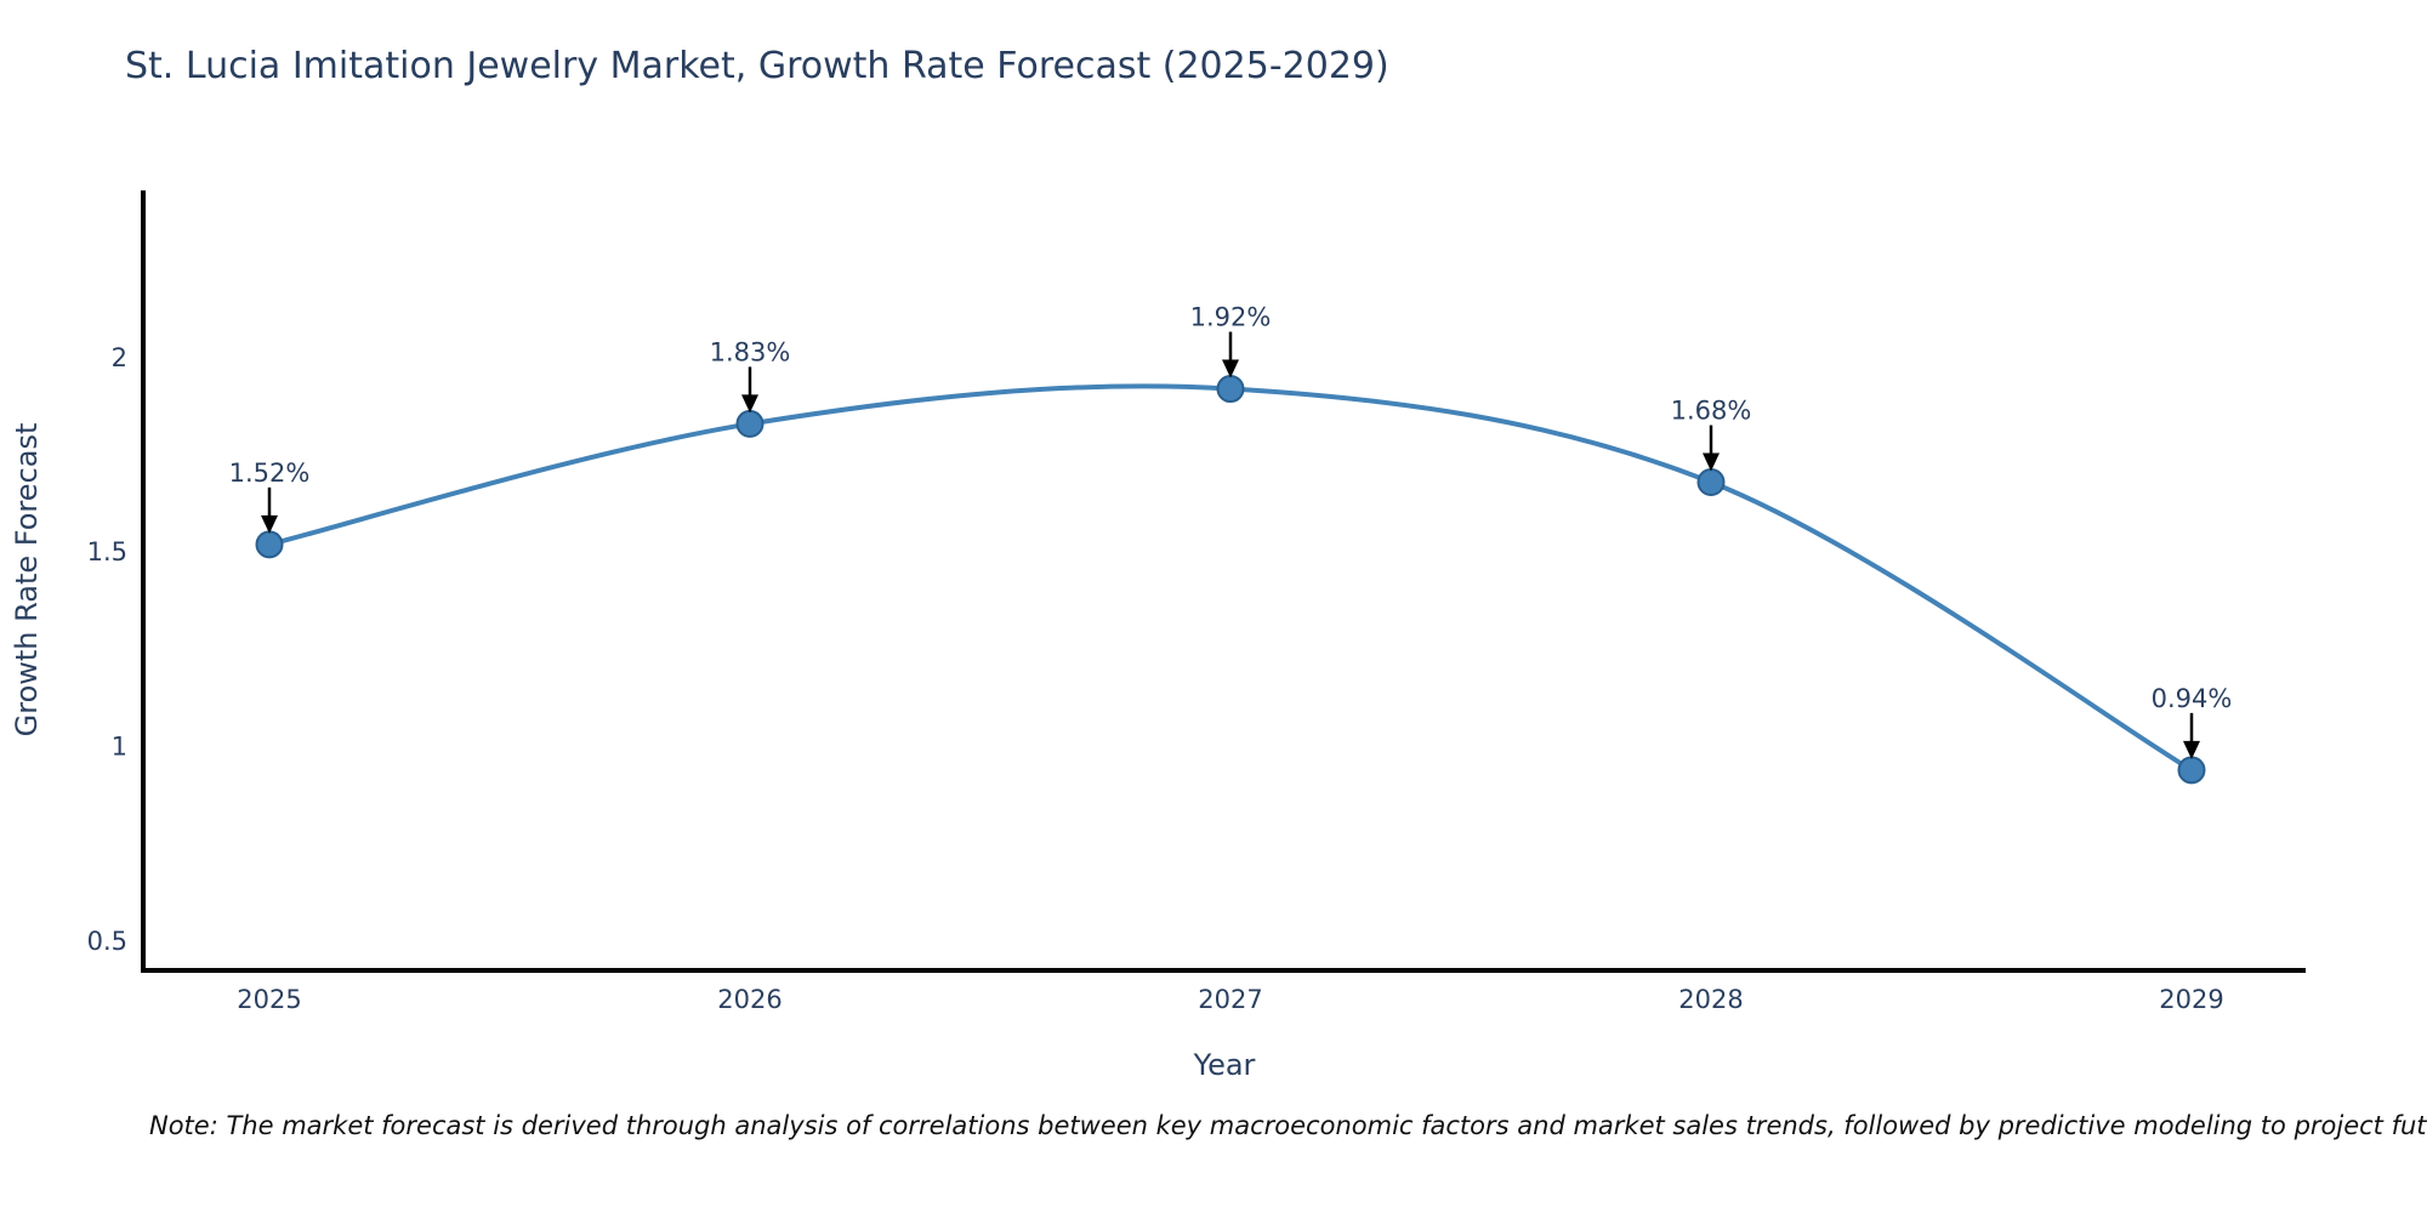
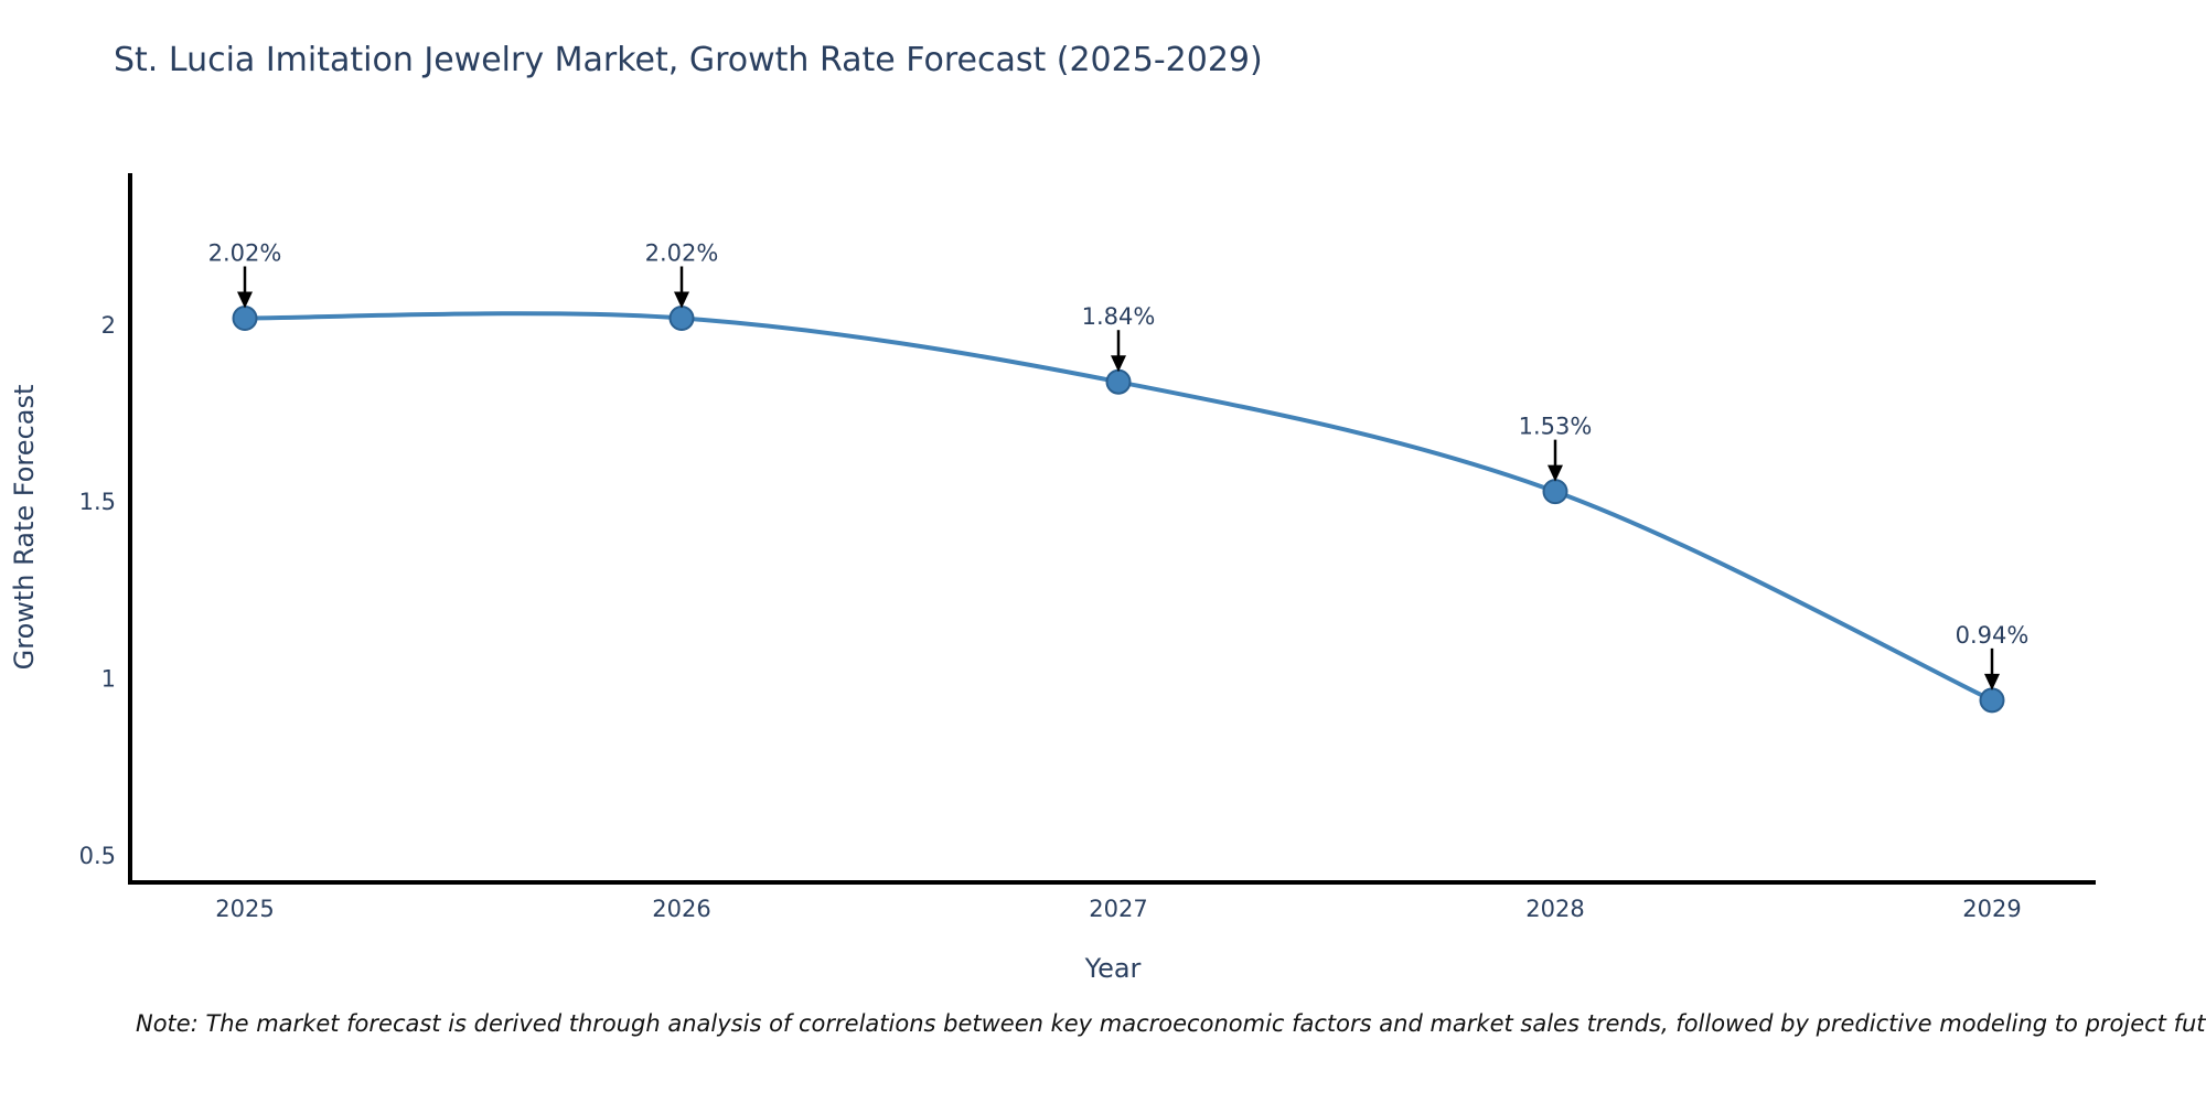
2025: 1.52% -> 2.02%
2026: 1.83% -> 2.02%
2027: 1.92% -> 1.84%
2028: 1.68% -> 1.53%
